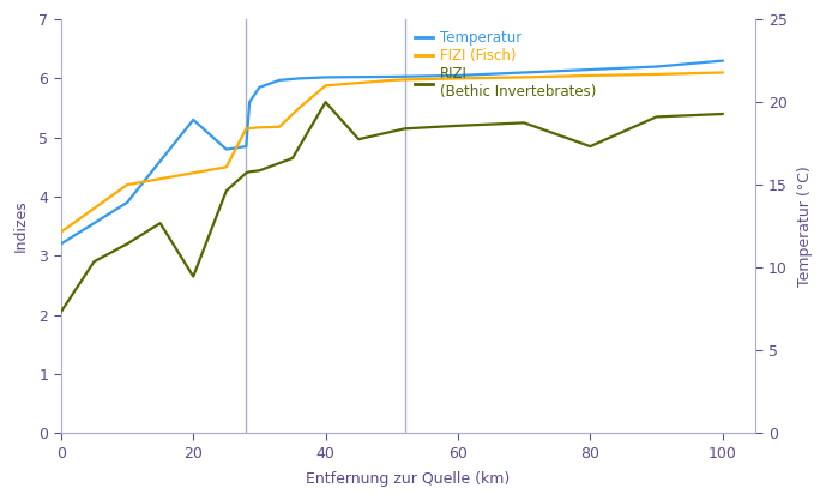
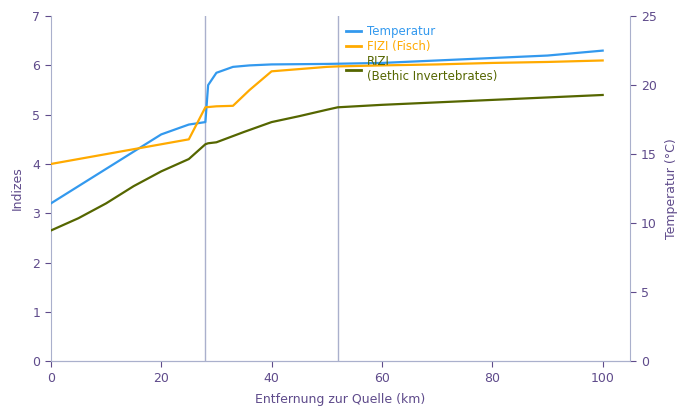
FIZI (Fisch)/0: 3.40 -> 4.00
RIZI (Bethic Invertebrates)/0: 2.05 -> 2.65
Temperatur/20: 5.30 -> 4.60
RIZI (Bethic Invertebrates)/20: 2.65 -> 3.85
RIZI (Bethic Invertebrates)/40: 5.60 -> 4.85
RIZI (Bethic Invertebrates)/80: 4.85 -> 5.30
